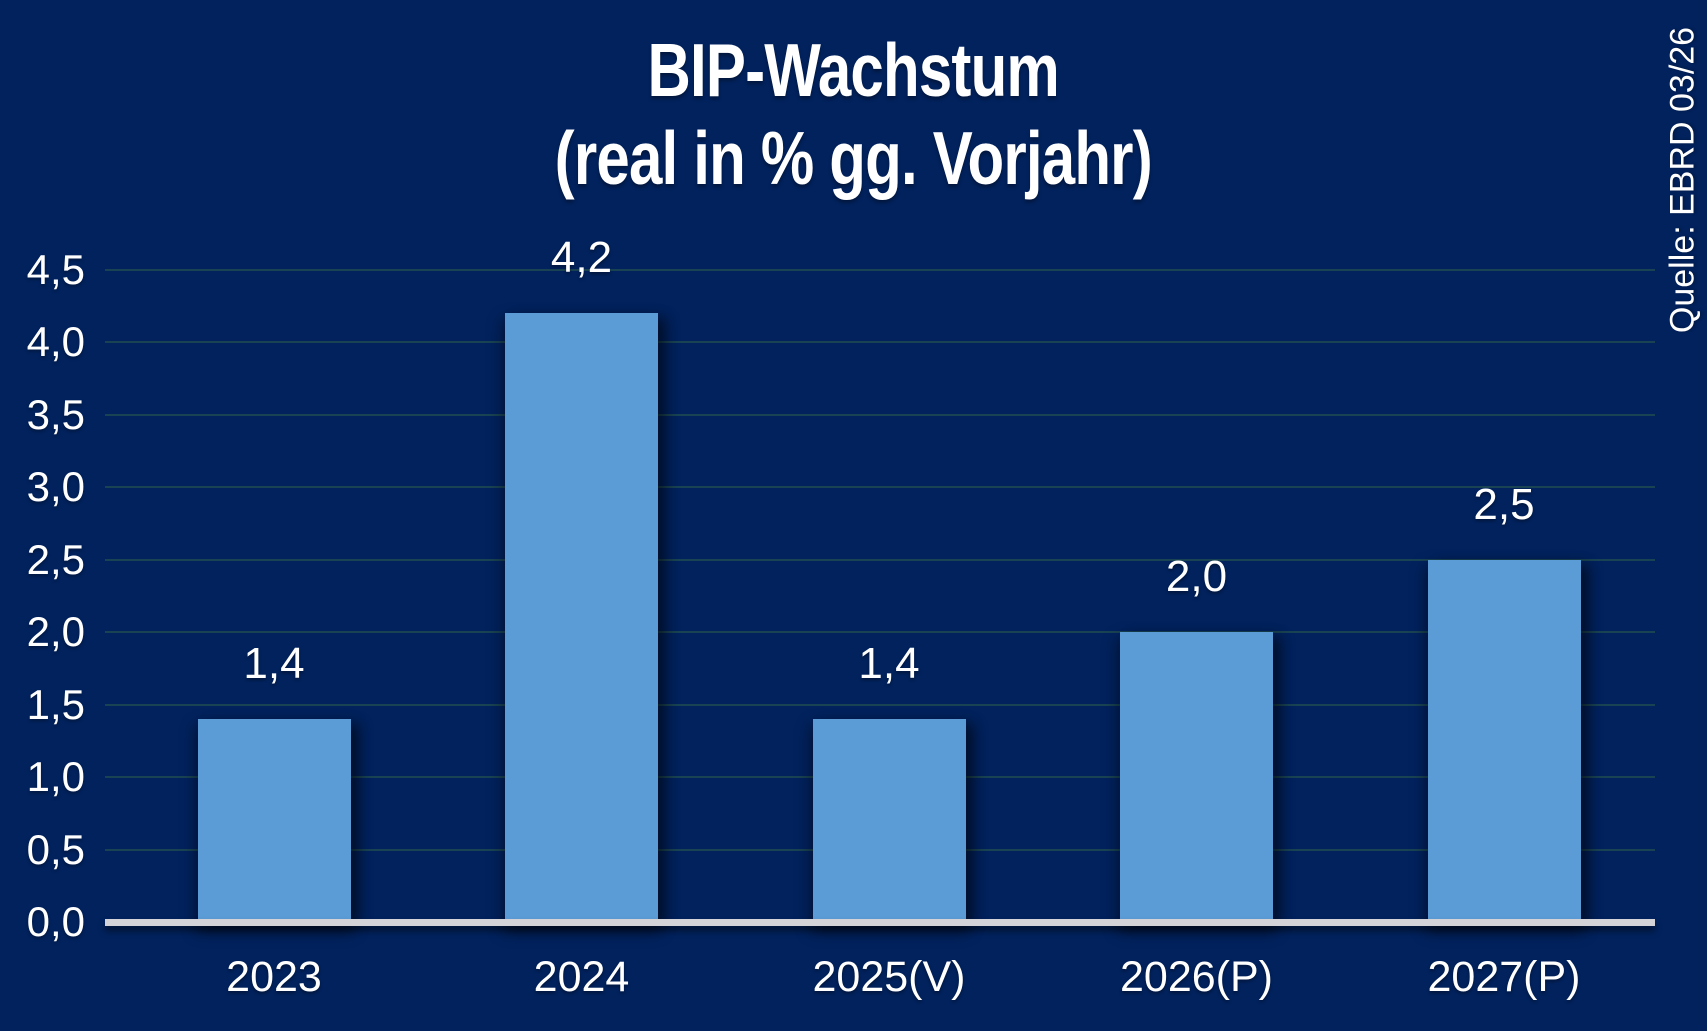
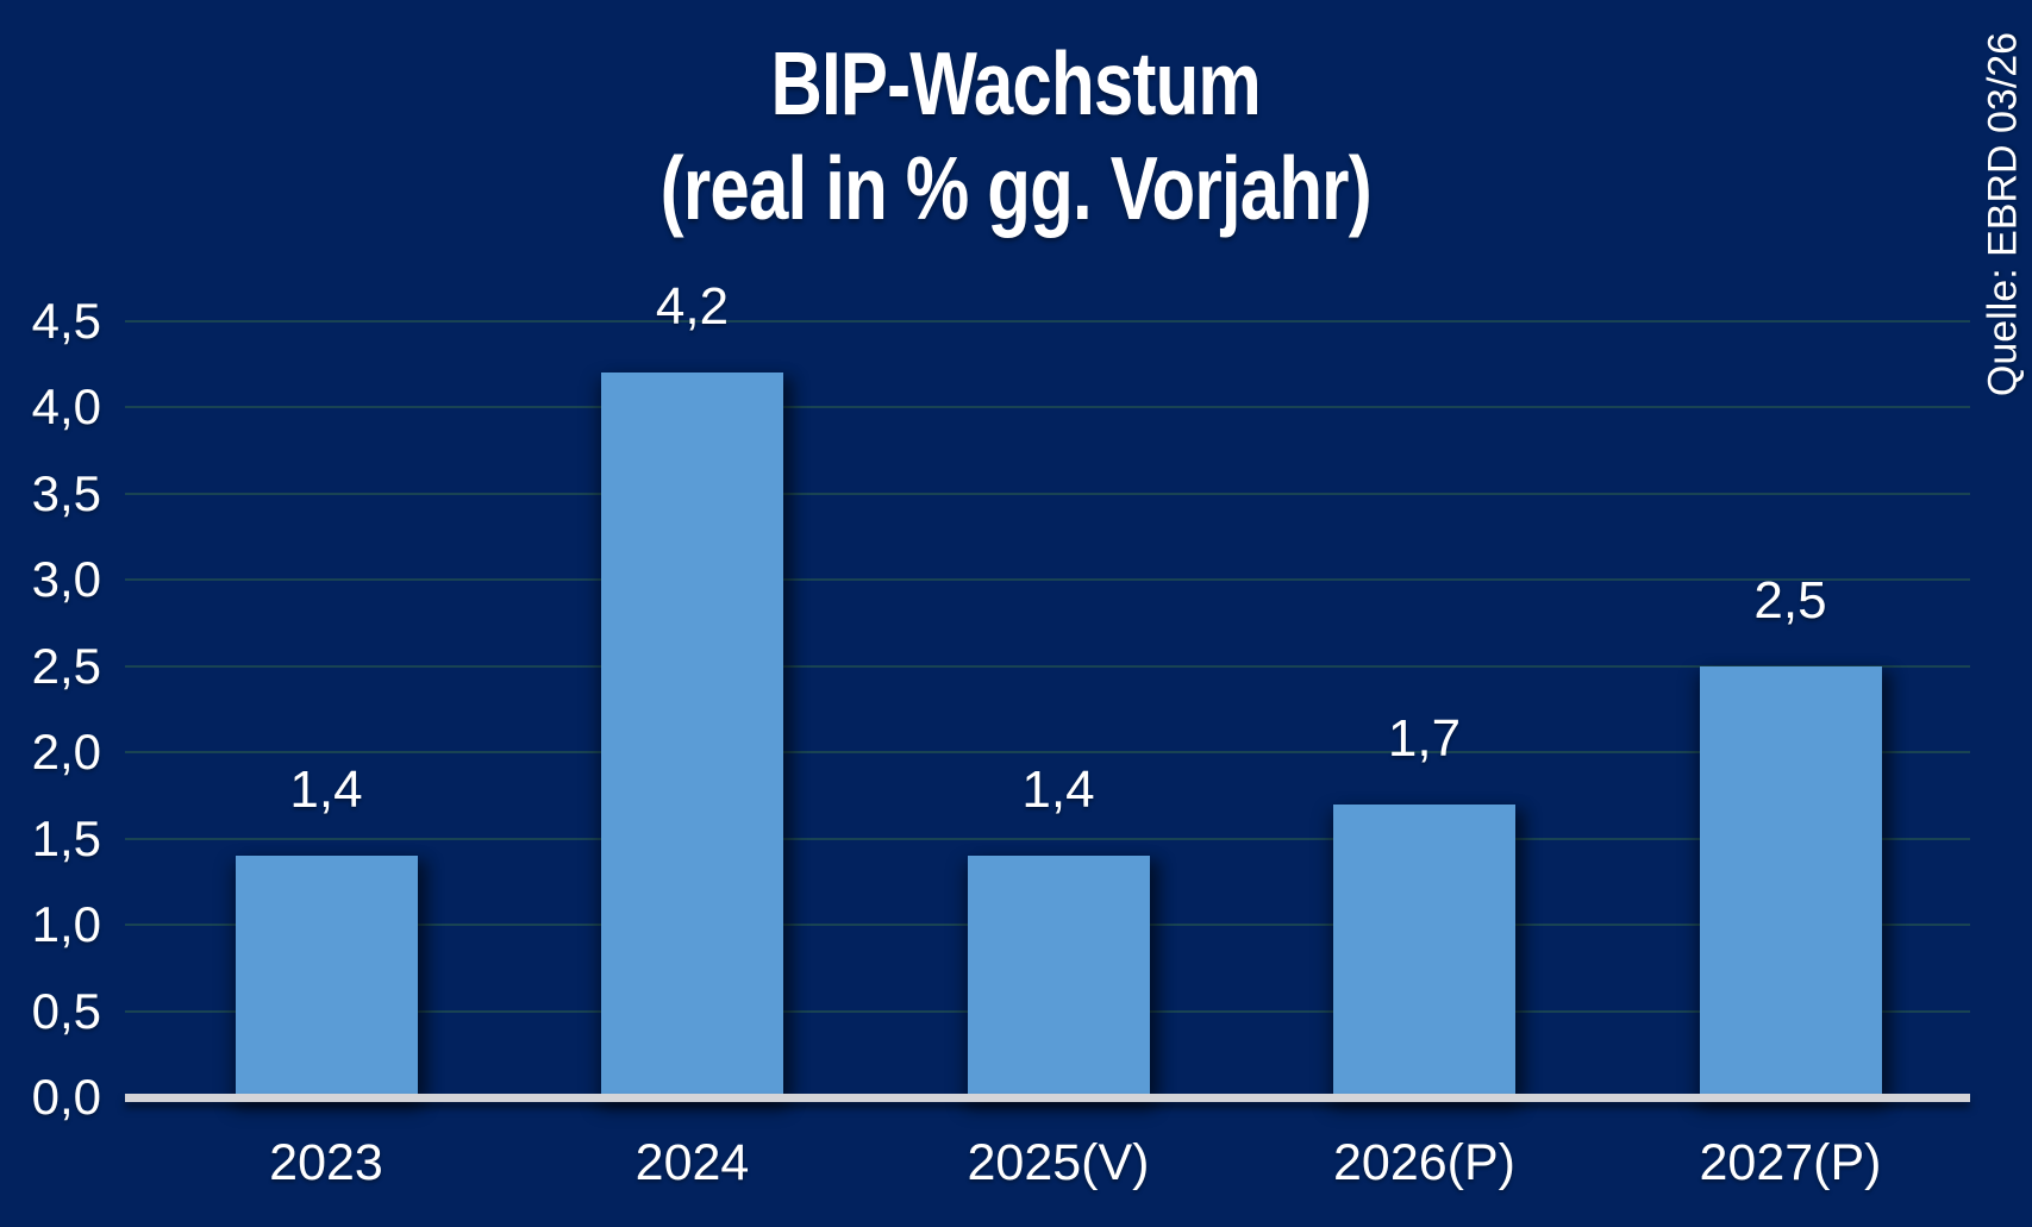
2026(P): 2,0 -> 1,7
